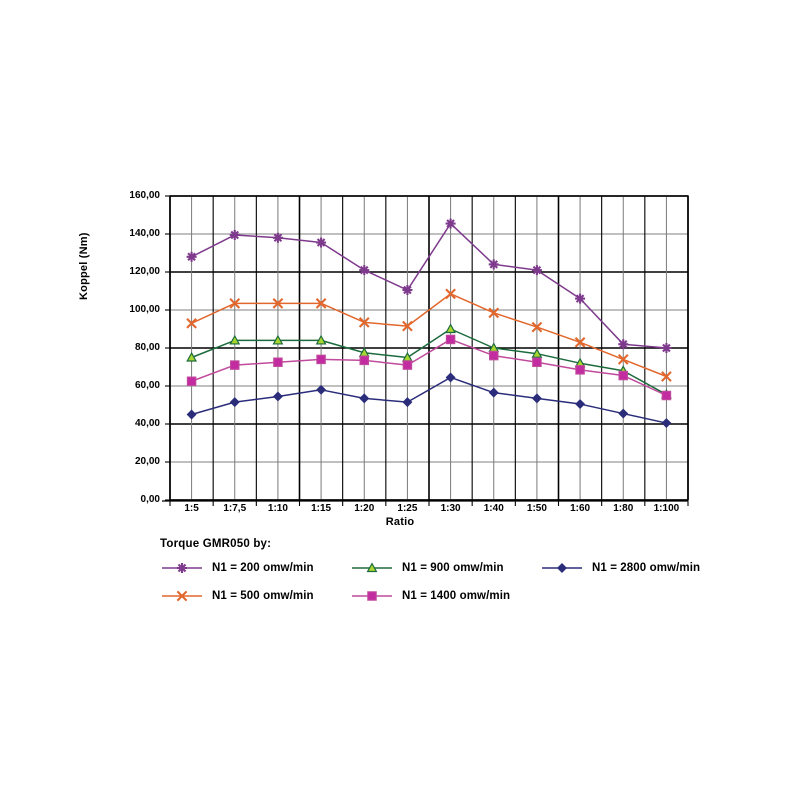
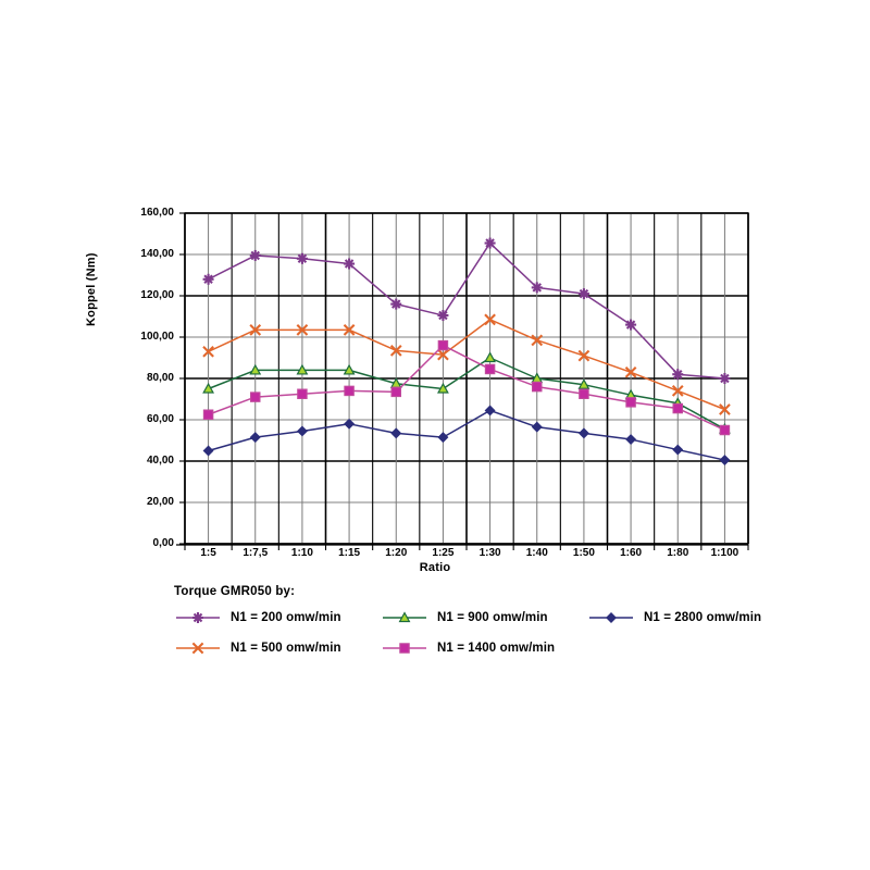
N1 = 200 omw/min/1:20: 121 -> 116
N1 = 1400 omw/min/1:25: 71 -> 96
